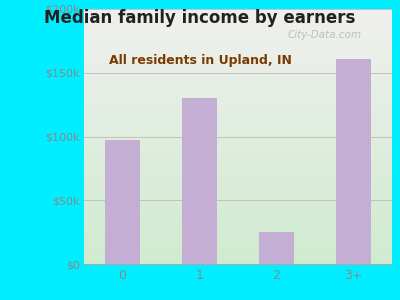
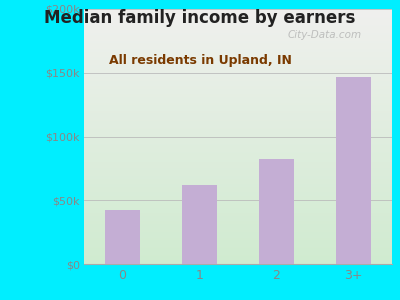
0: $97k -> $42k
1: $130k -> $62k
2: $25k -> $82k
3+: $161k -> $147k
